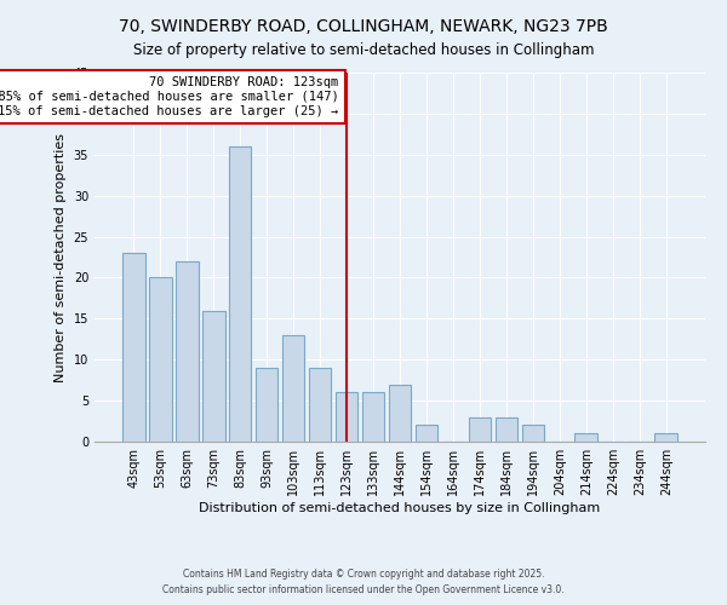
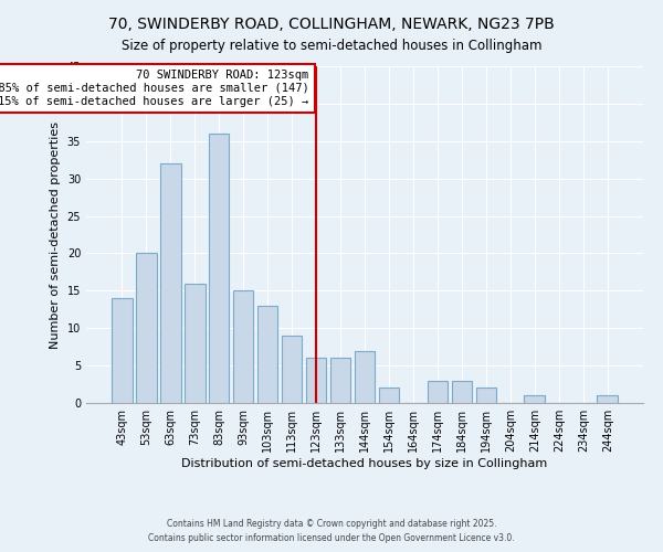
43sqm: 23 -> 14
63sqm: 22 -> 32
93sqm: 9 -> 15
